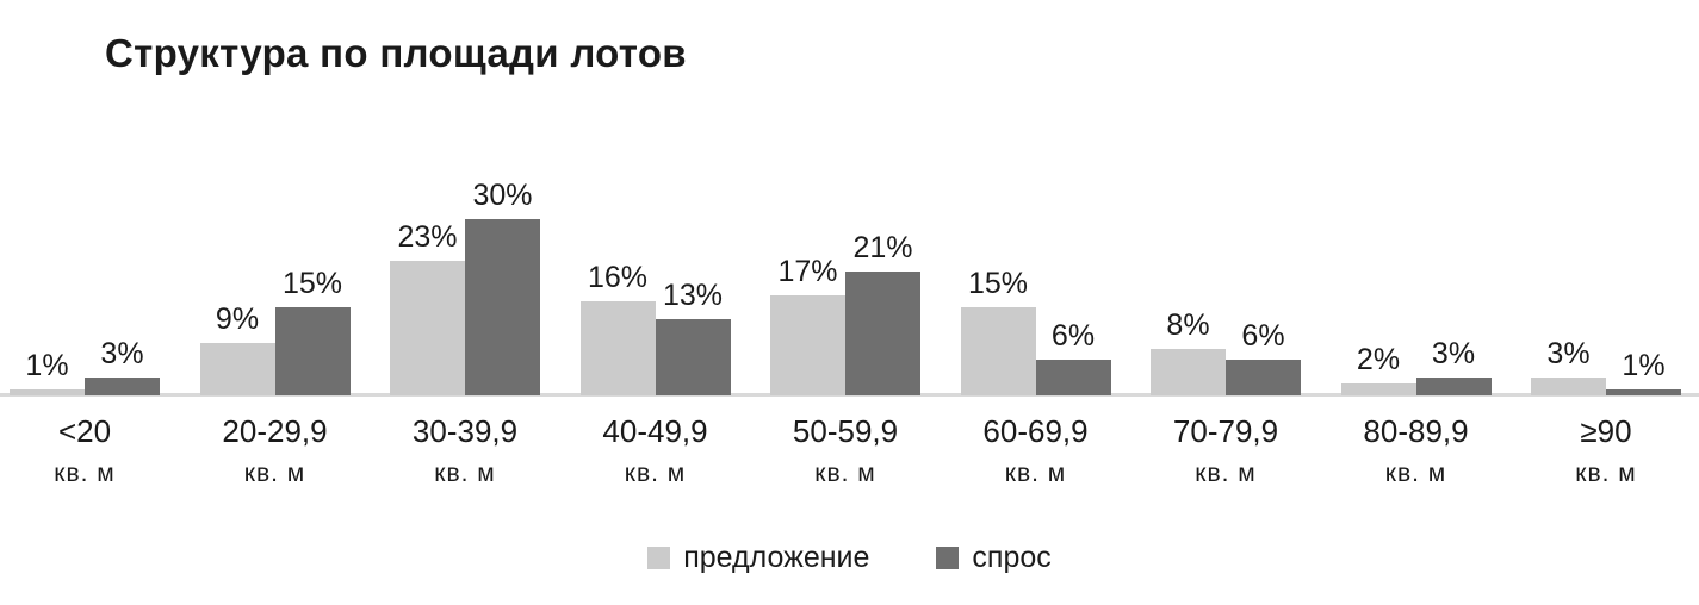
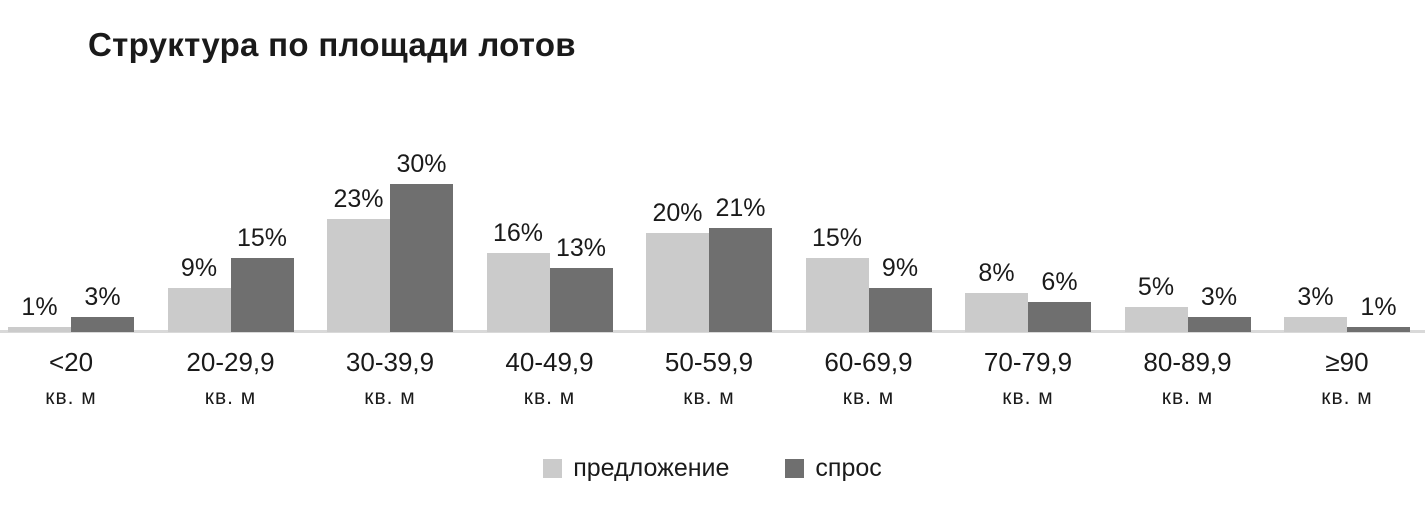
предложение/50-59,9: 17% -> 20%
спрос/60-69,9: 6% -> 9%
предложение/80-89,9: 2% -> 5%
